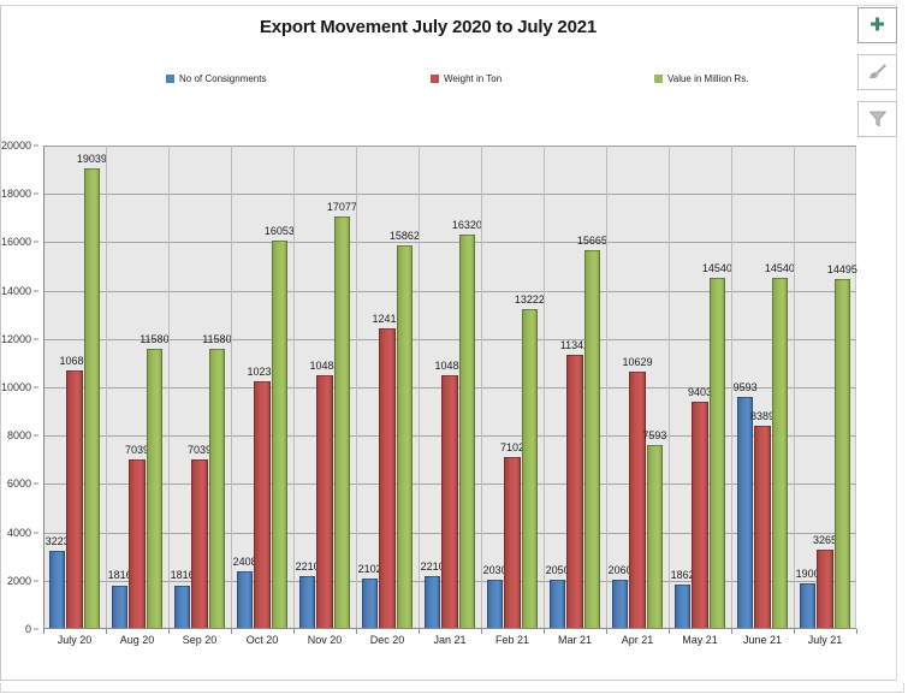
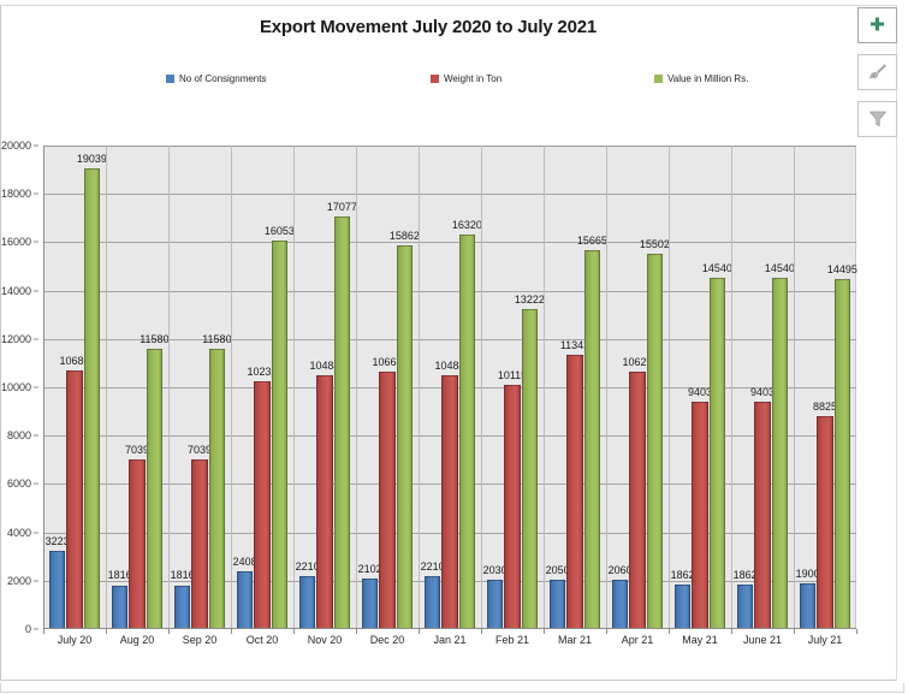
Weight in Ton/Dec 20: 12415 -> 10665
Weight in Ton/Feb 21: 7102 -> 10115
Value in Million Rs./Apr 21: 7593 -> 15502
No of Consignments/June 21: 9593 -> 1862
Weight in Ton/June 21: 8389 -> 9403
Weight in Ton/July 21: 3265 -> 8825
